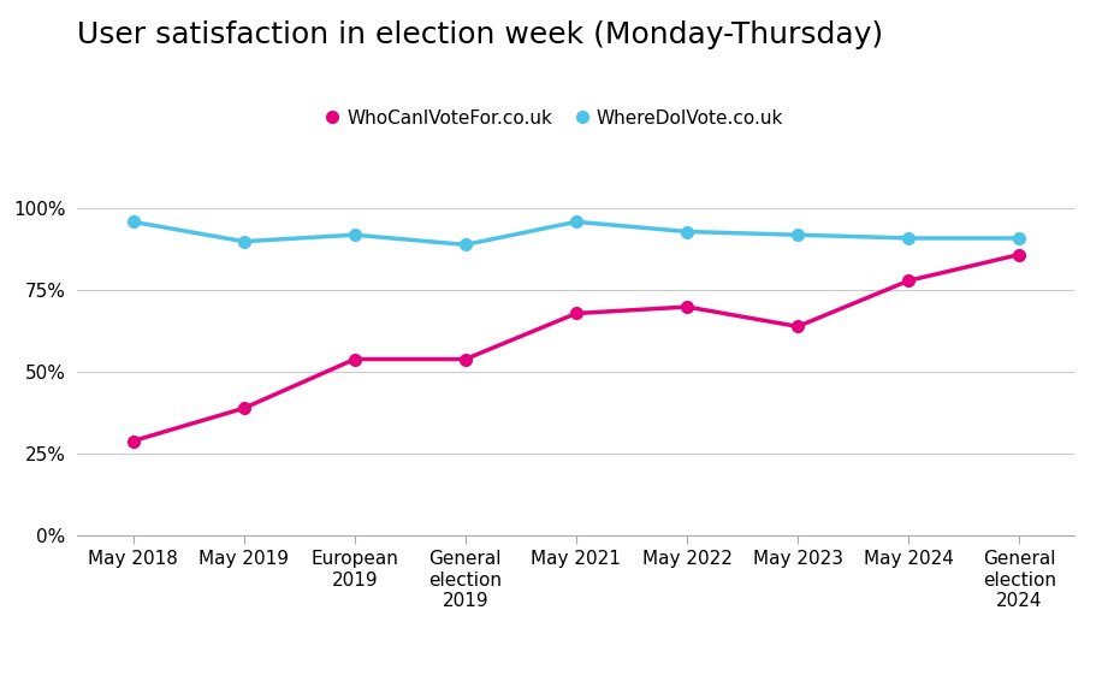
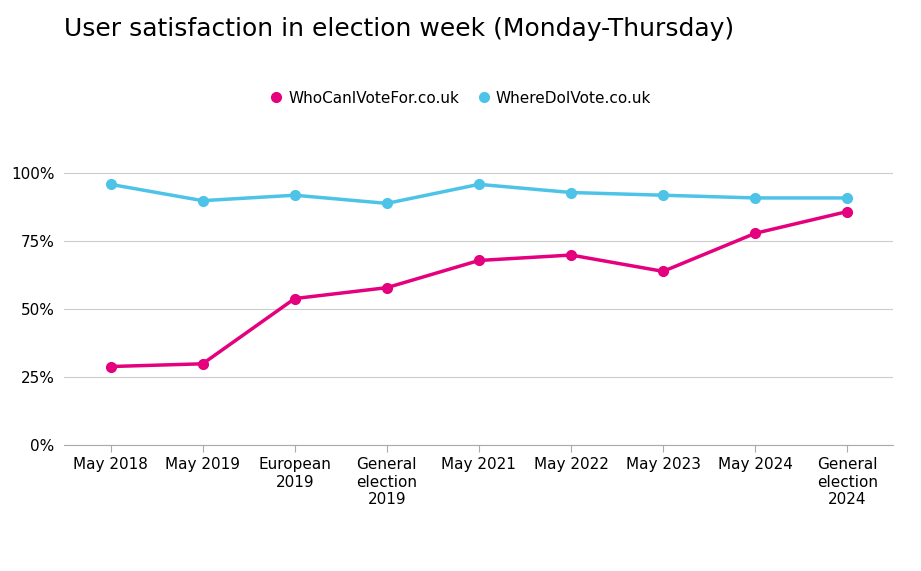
WhoCanIVoteFor.co.uk/May 2019: 39% -> 30%
WhoCanIVoteFor.co.uk/General election 2019: 54% -> 58%
